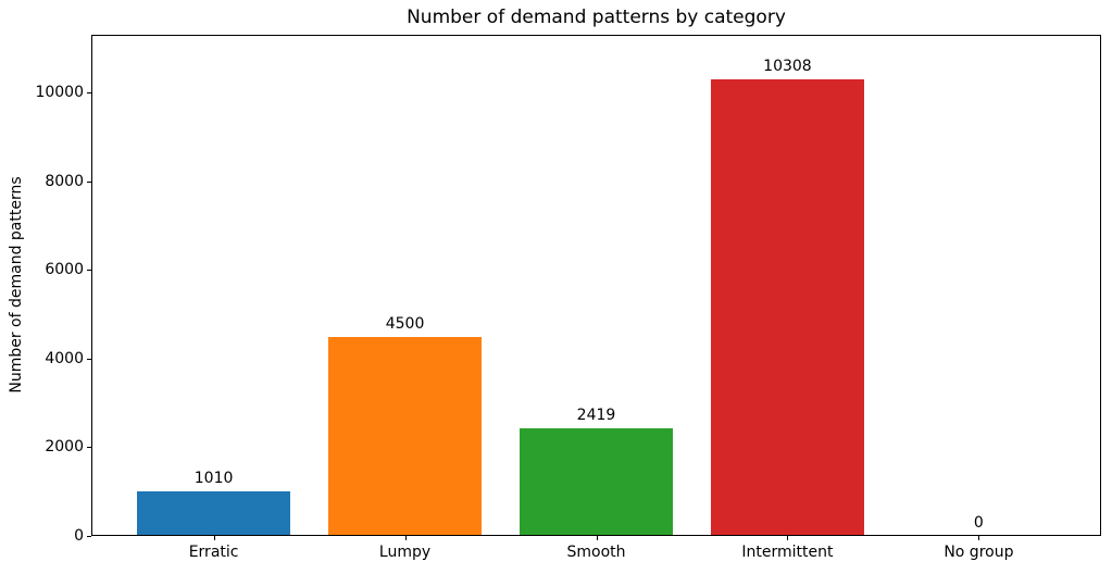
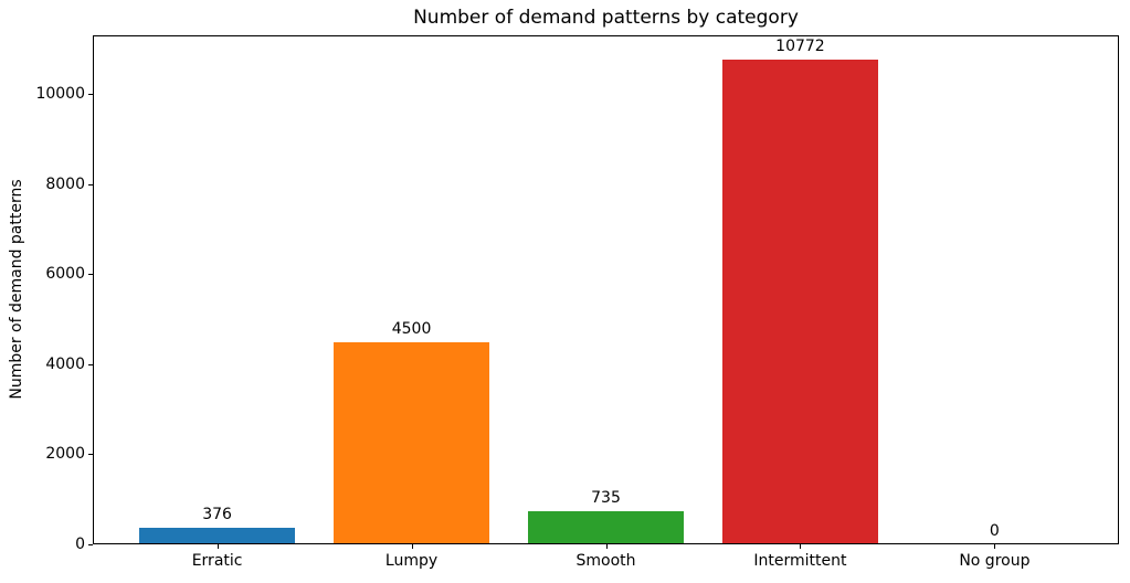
Erratic: 1010 -> 376
Smooth: 2419 -> 735
Intermittent: 10308 -> 10772
